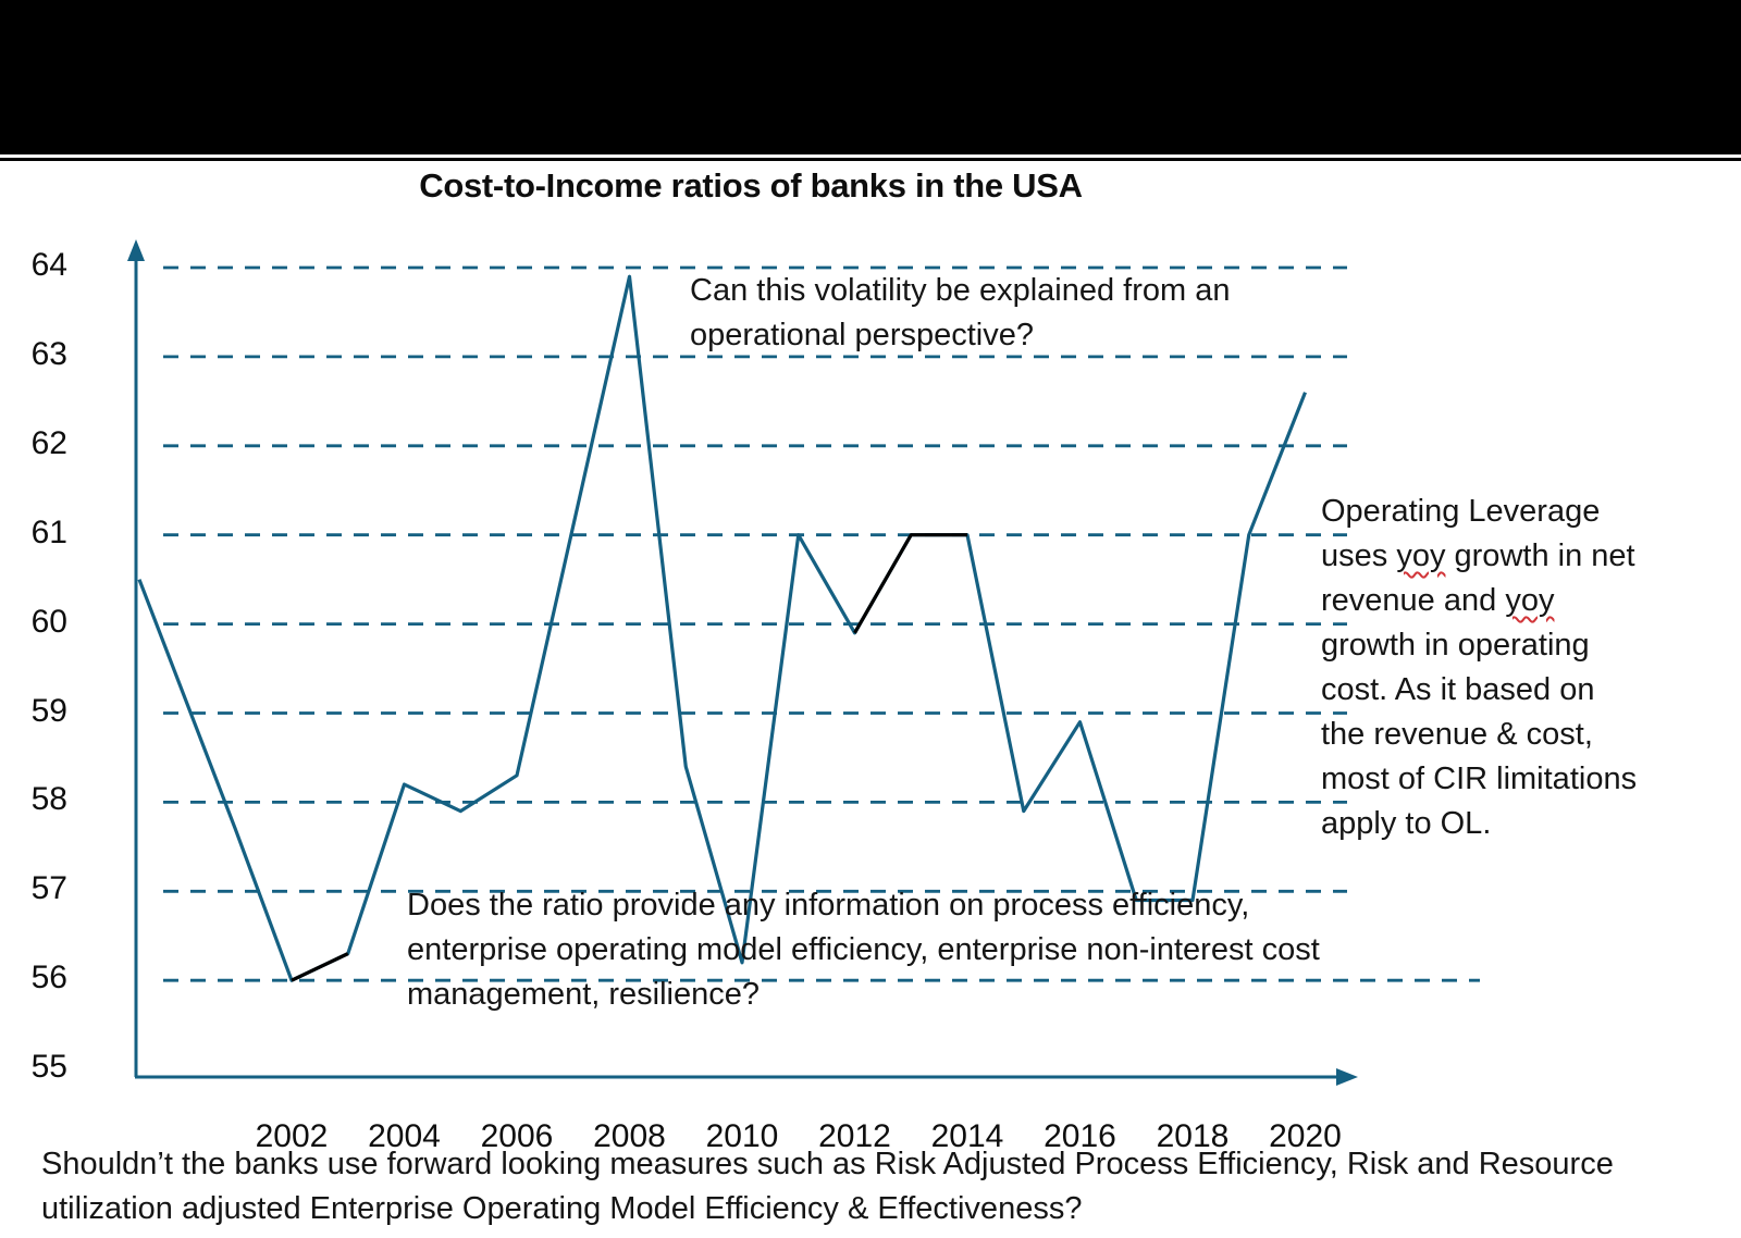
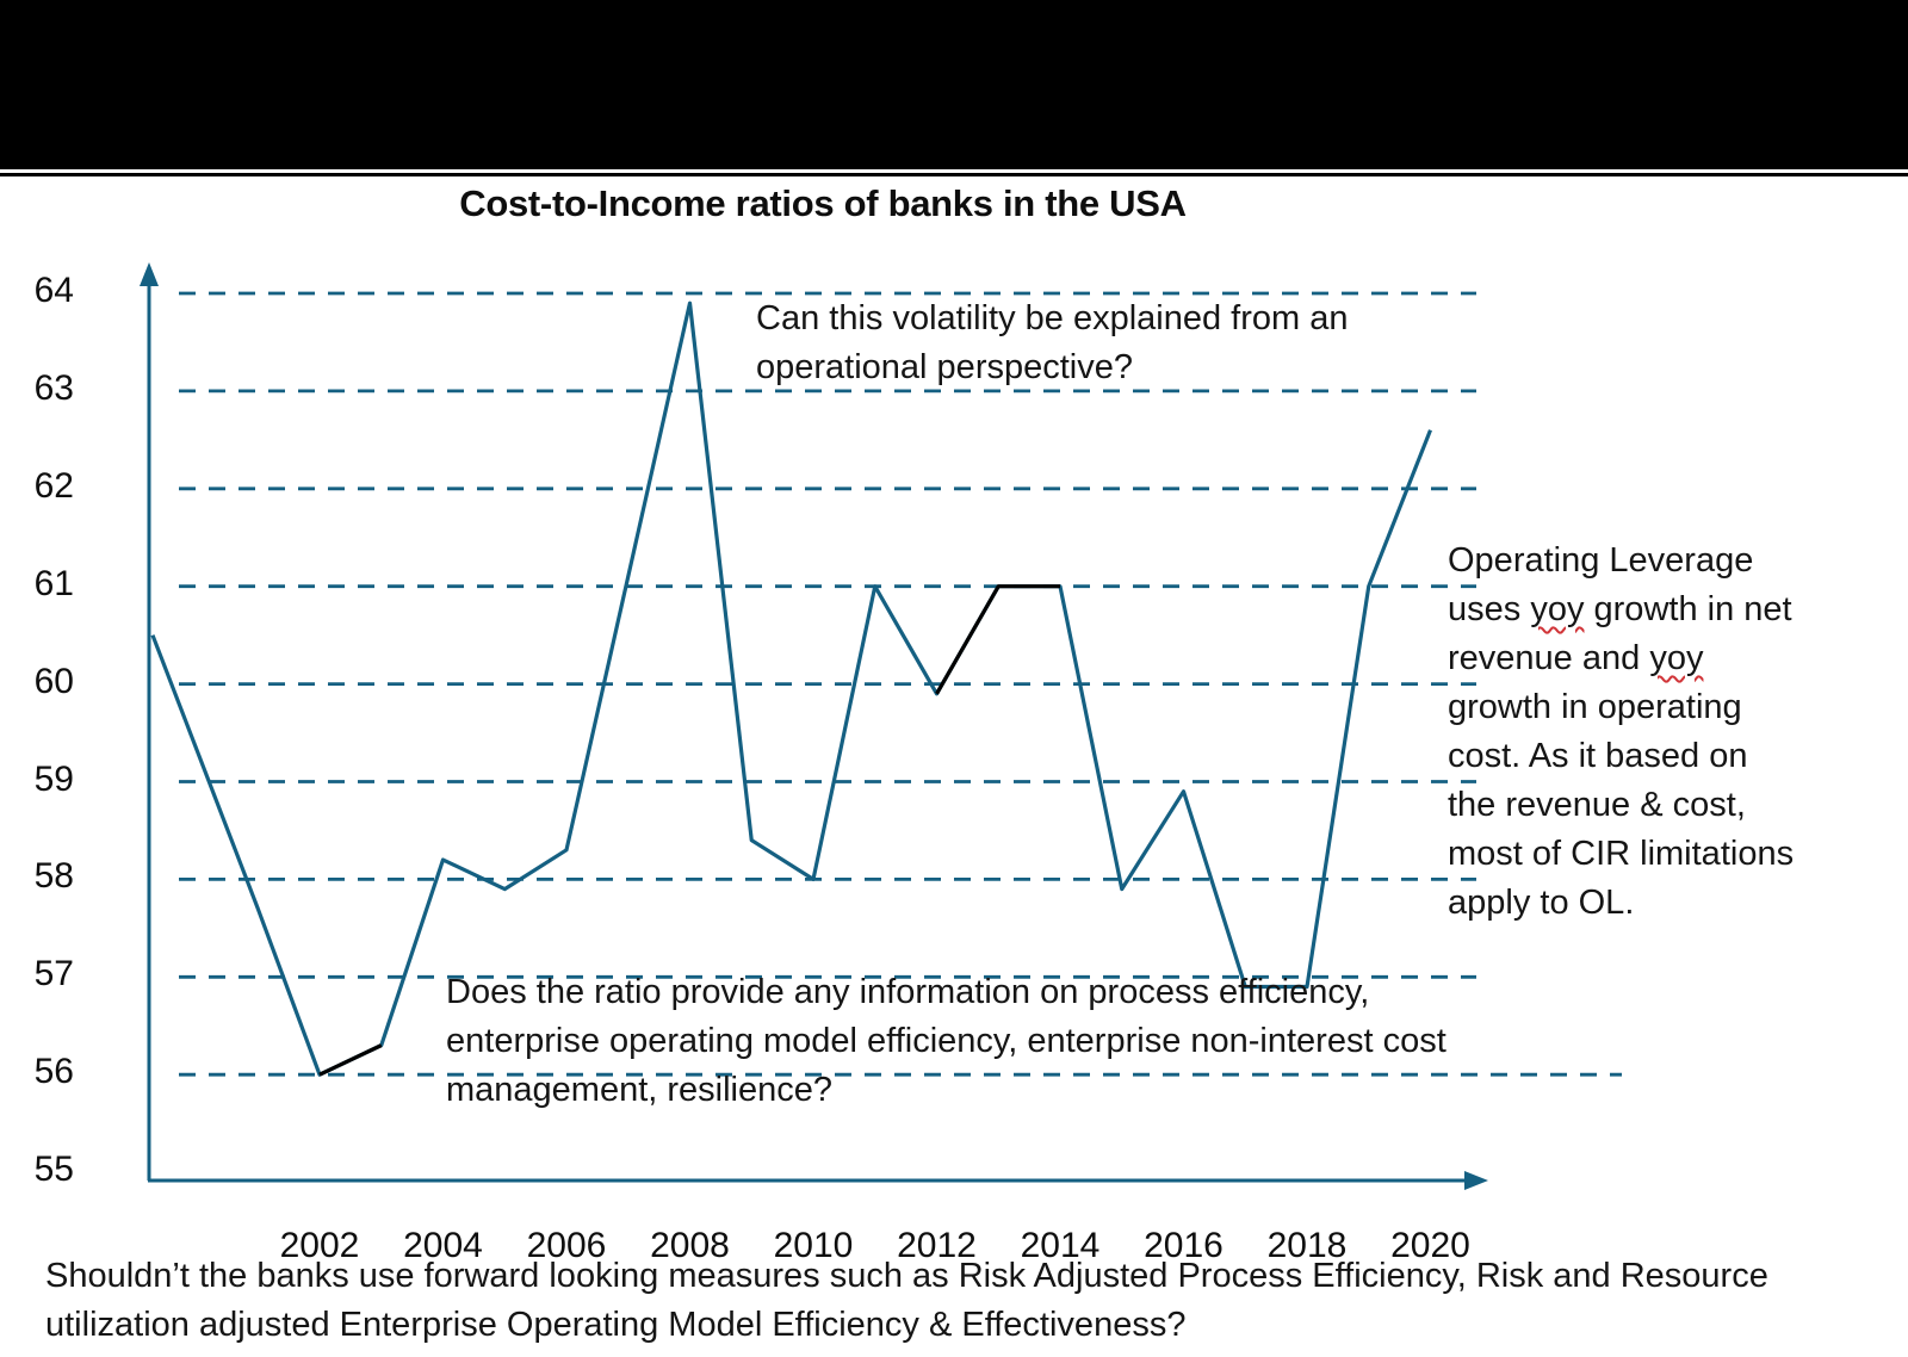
2010: 56.2 -> 58.0
